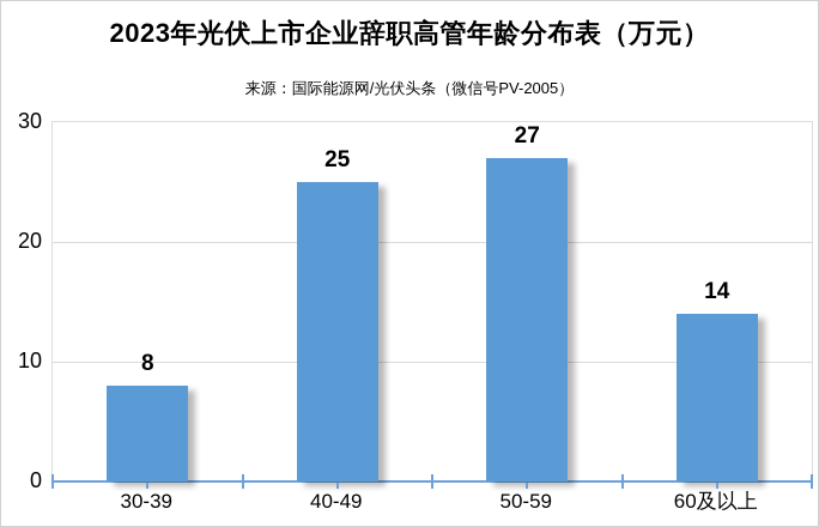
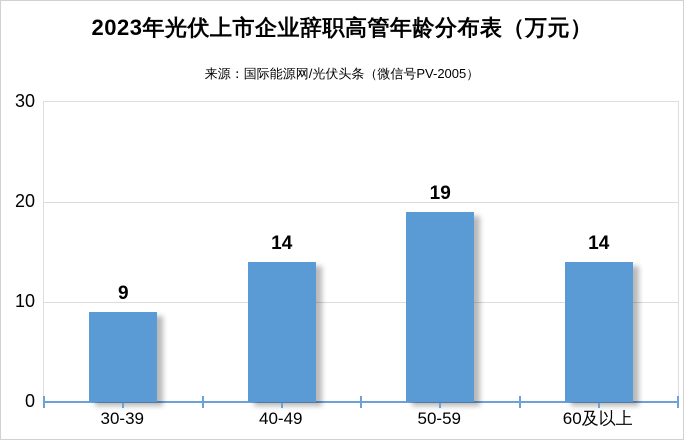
30-39: 8 -> 9
40-49: 25 -> 14
50-59: 27 -> 19
